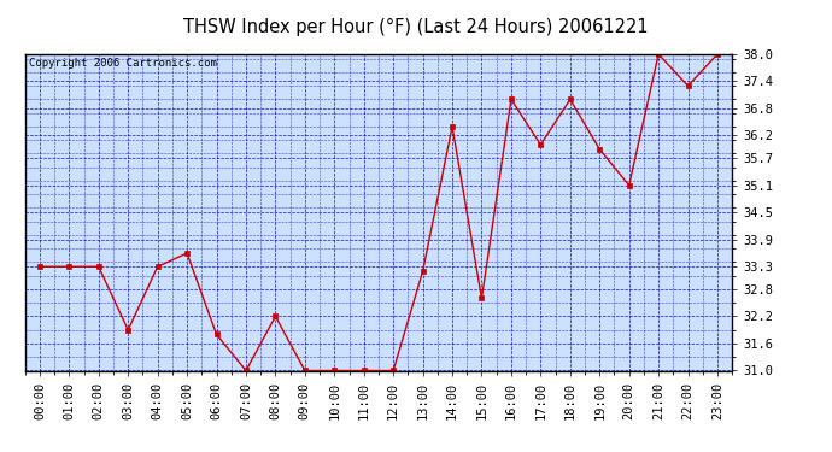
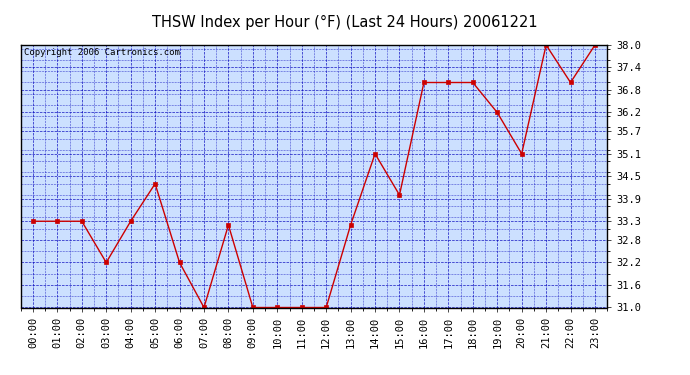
03:00: 31.9 -> 32.2
05:00: 33.6 -> 34.3
06:00: 31.8 -> 32.2
08:00: 32.2 -> 33.2
14:00: 36.4 -> 35.1
15:00: 32.6 -> 34.0
17:00: 36.0 -> 37.0
19:00: 35.9 -> 36.2
22:00: 37.3 -> 37.0
